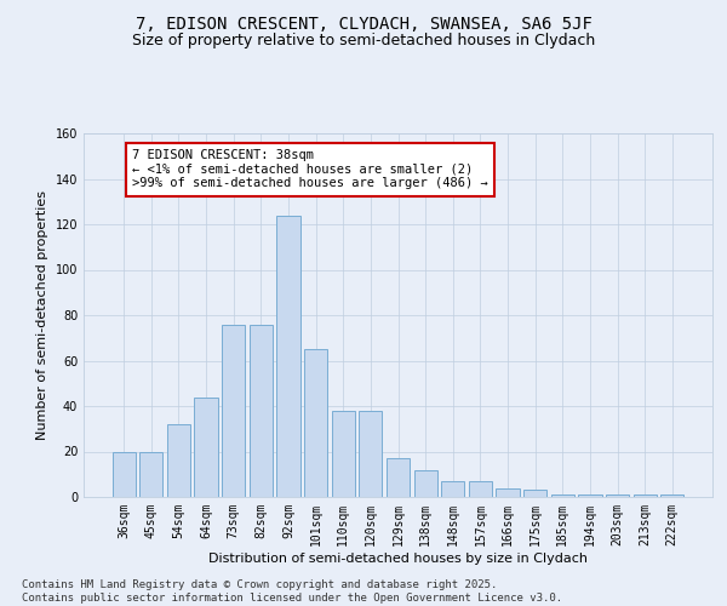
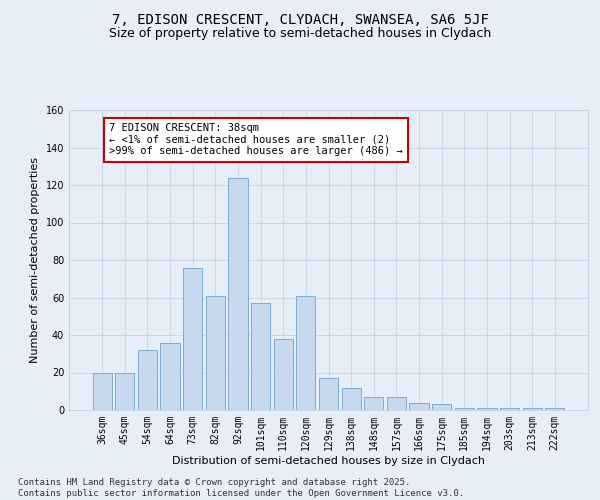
64sqm: 44 -> 36
82sqm: 76 -> 61
101sqm: 65 -> 57
120sqm: 38 -> 61
